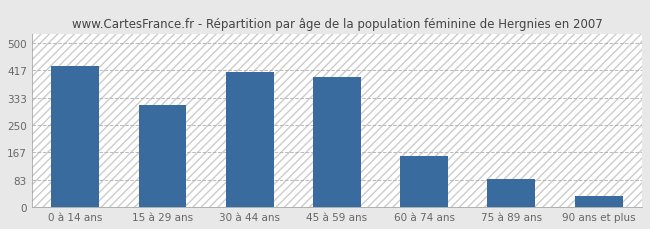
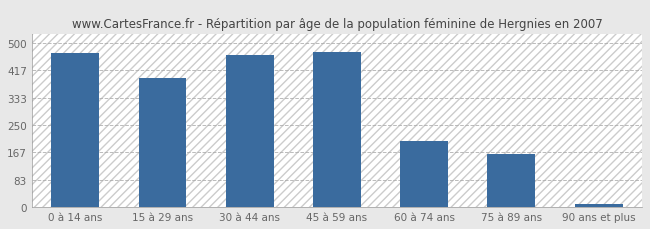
0 à 14 ans: 430 -> 468
15 à 29 ans: 310 -> 393
30 à 44 ans: 410 -> 463
45 à 59 ans: 395 -> 470
60 à 74 ans: 155 -> 200
75 à 89 ans: 85 -> 163
90 ans et plus: 35 -> 10
